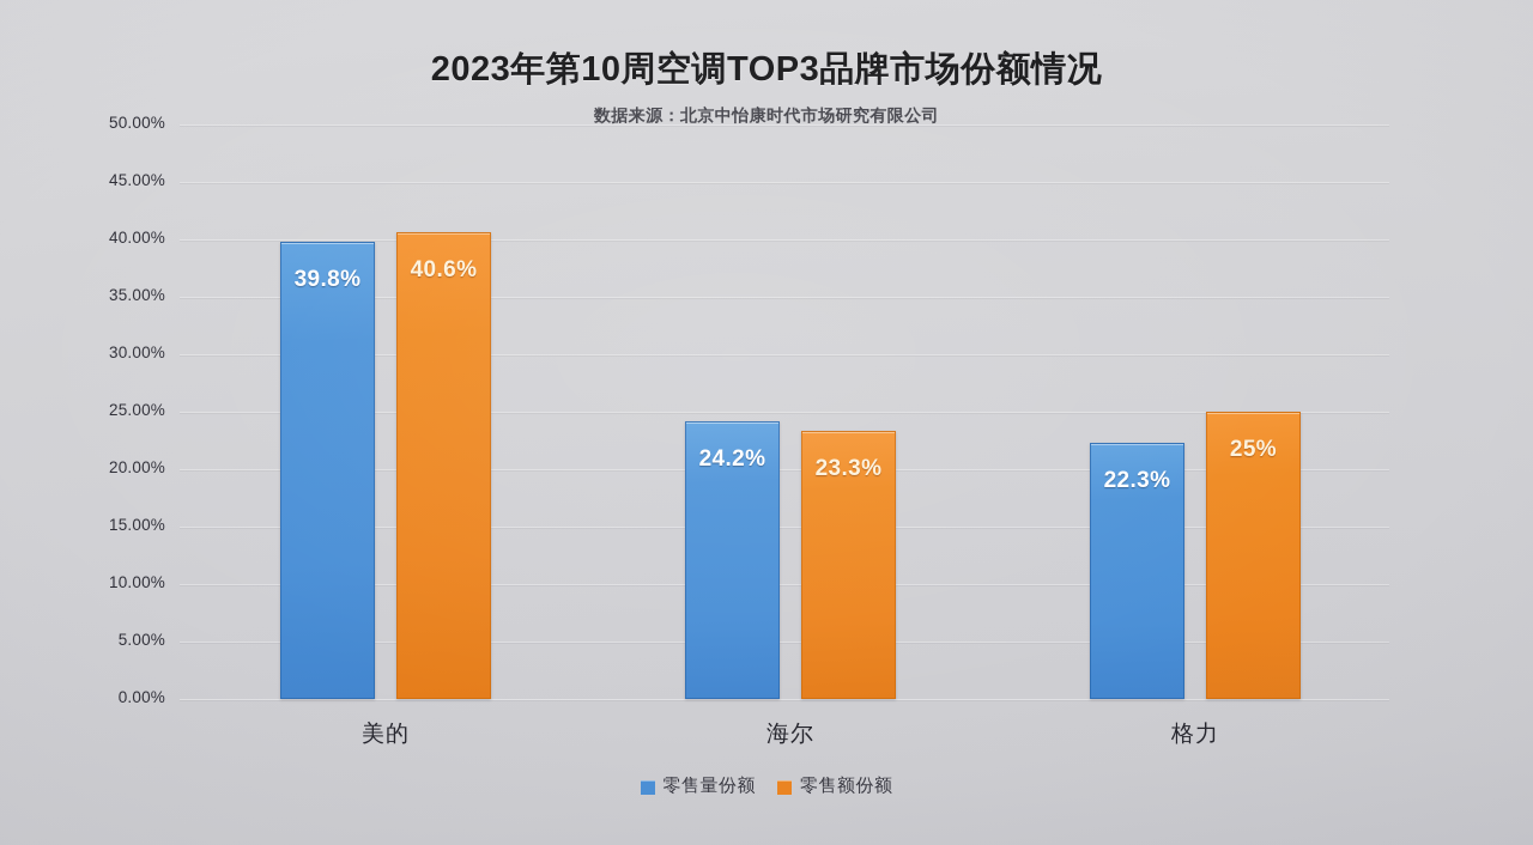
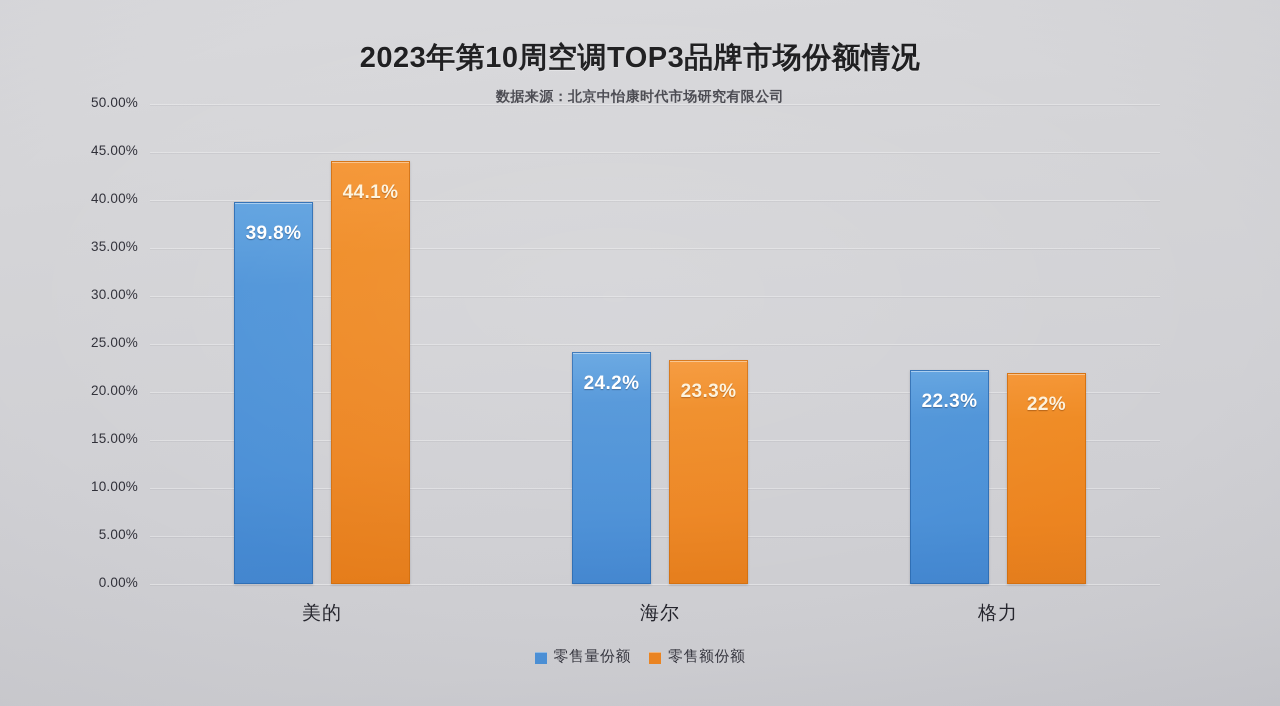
零售额份额/美的: 40.6% -> 44.1%
零售额份额/格力: 25% -> 22%
